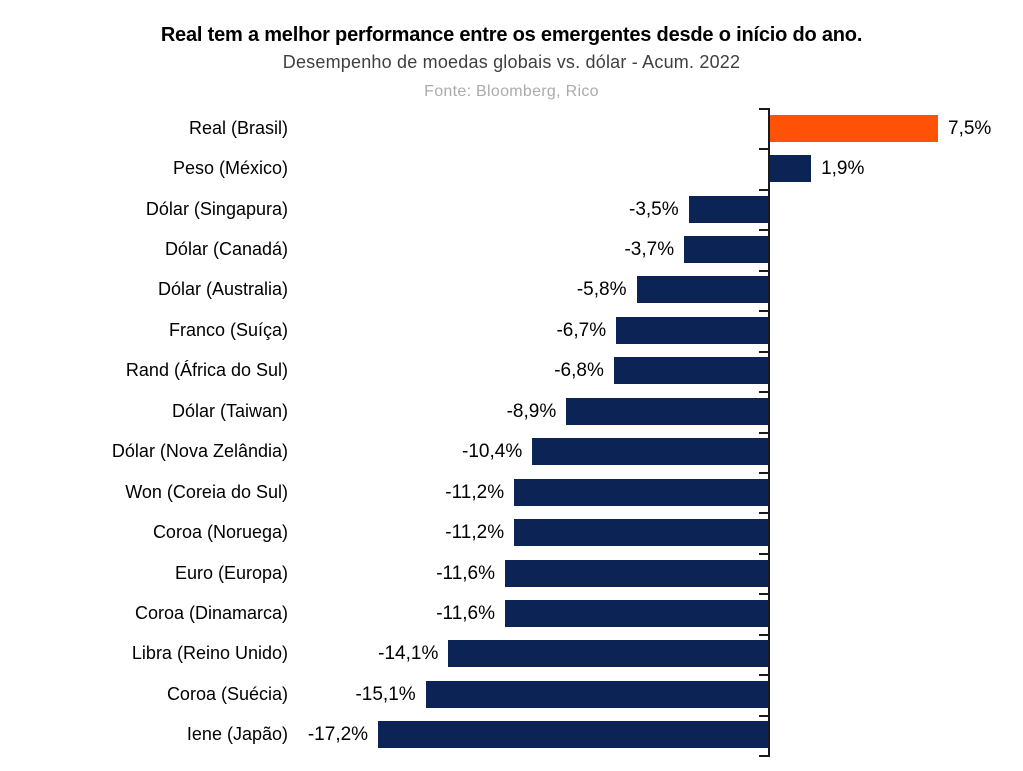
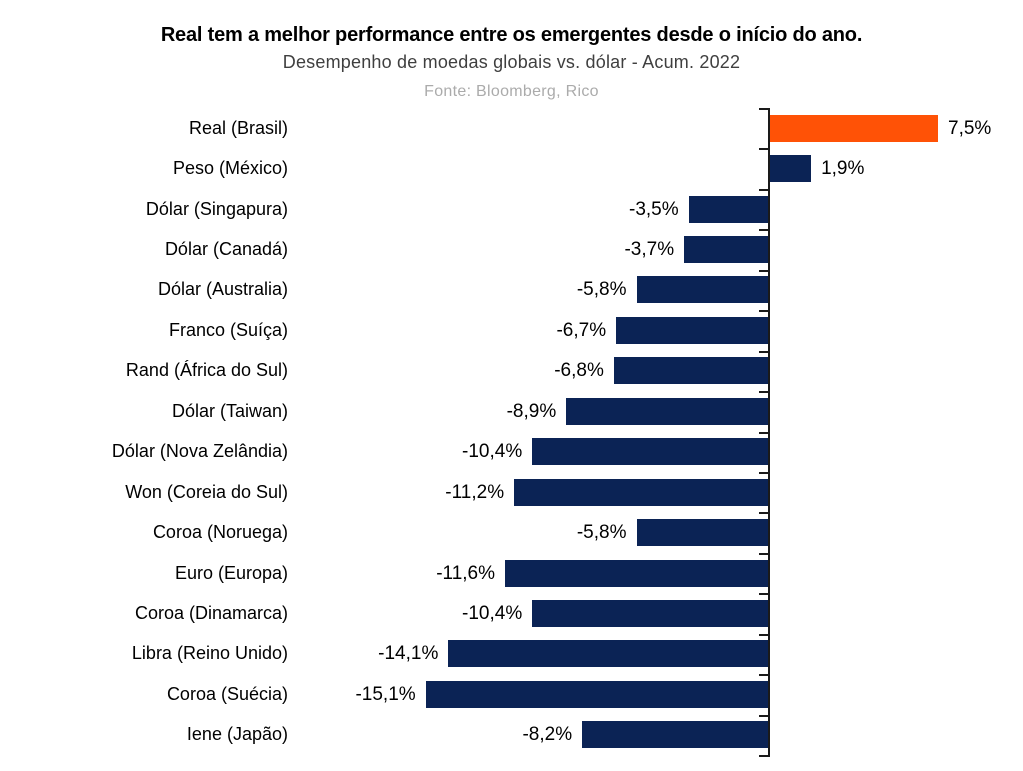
Coroa (Noruega): -11,2% -> -5,8%
Coroa (Dinamarca): -11,6% -> -10,4%
Iene (Japão): -17,2% -> -8,2%
